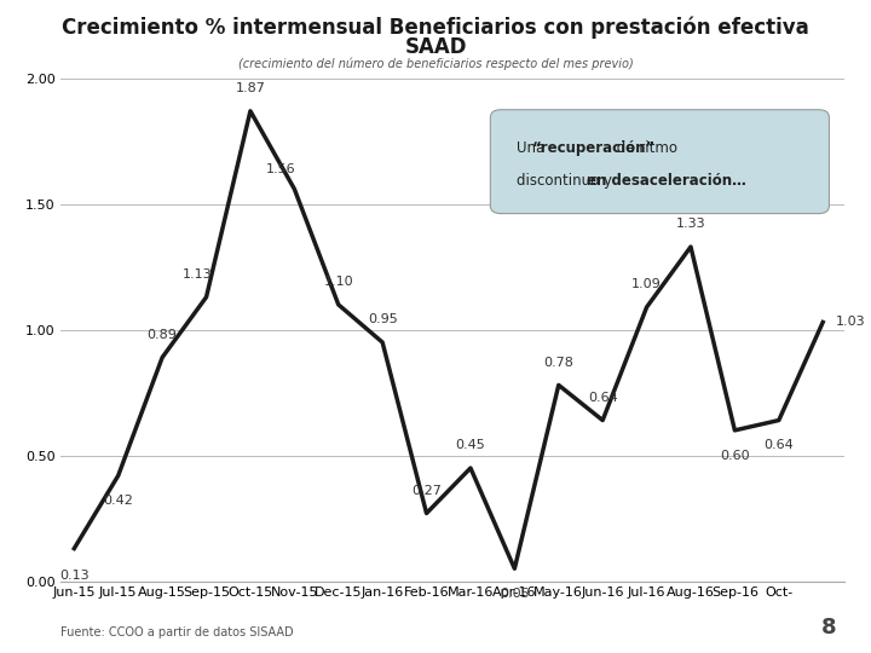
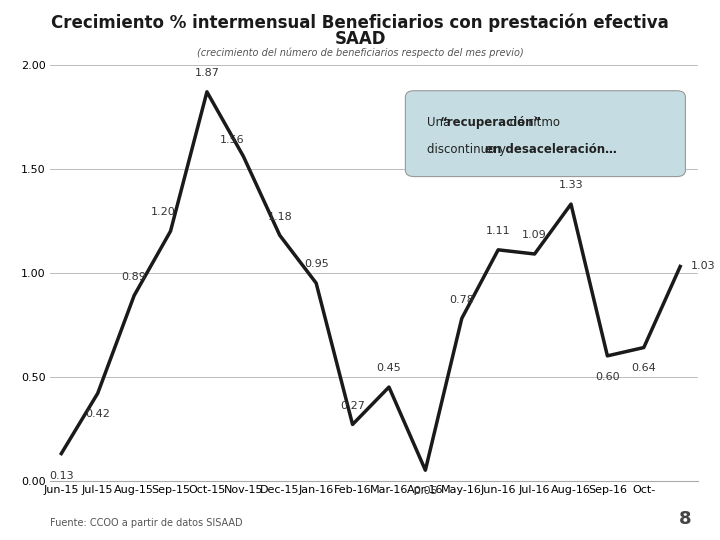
Sep-15: 1.13 -> 1.20
Dec-15: 1.10 -> 1.18
Jun-16: 0.64 -> 1.11
